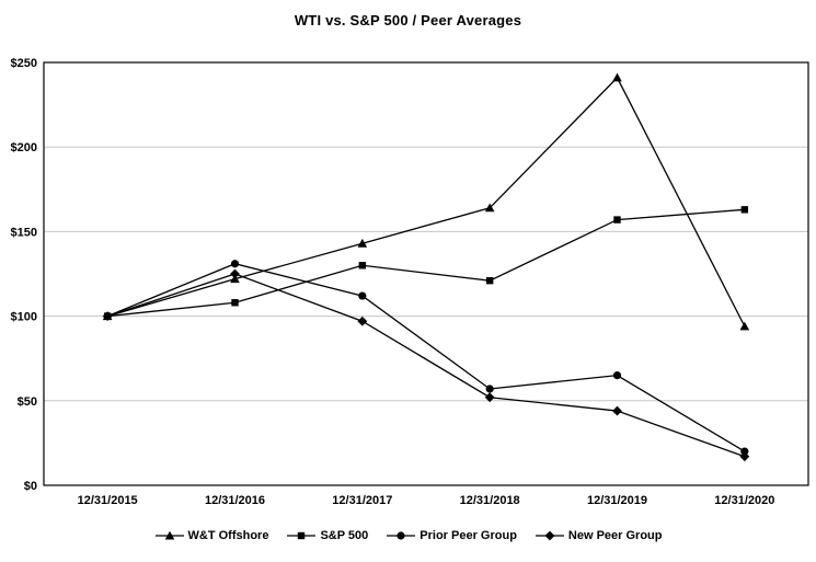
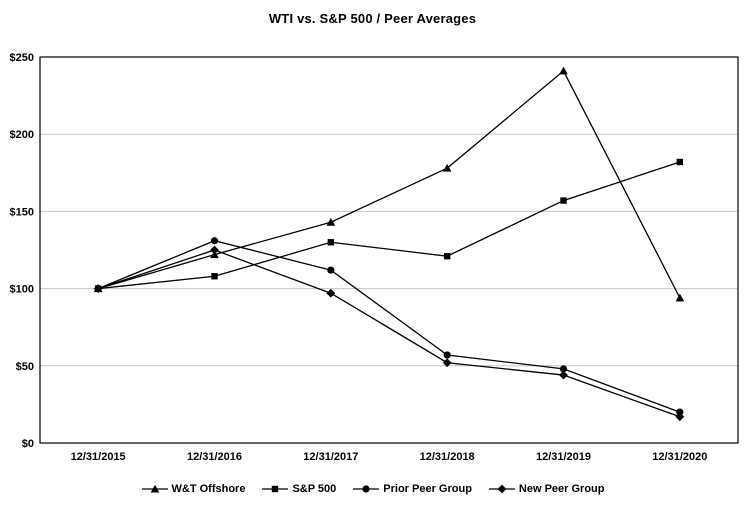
W&T Offshore/12/31/2018: $164 -> $178
Prior Peer Group/12/31/2019: $65 -> $48
S&P 500/12/31/2020: $163 -> $182
